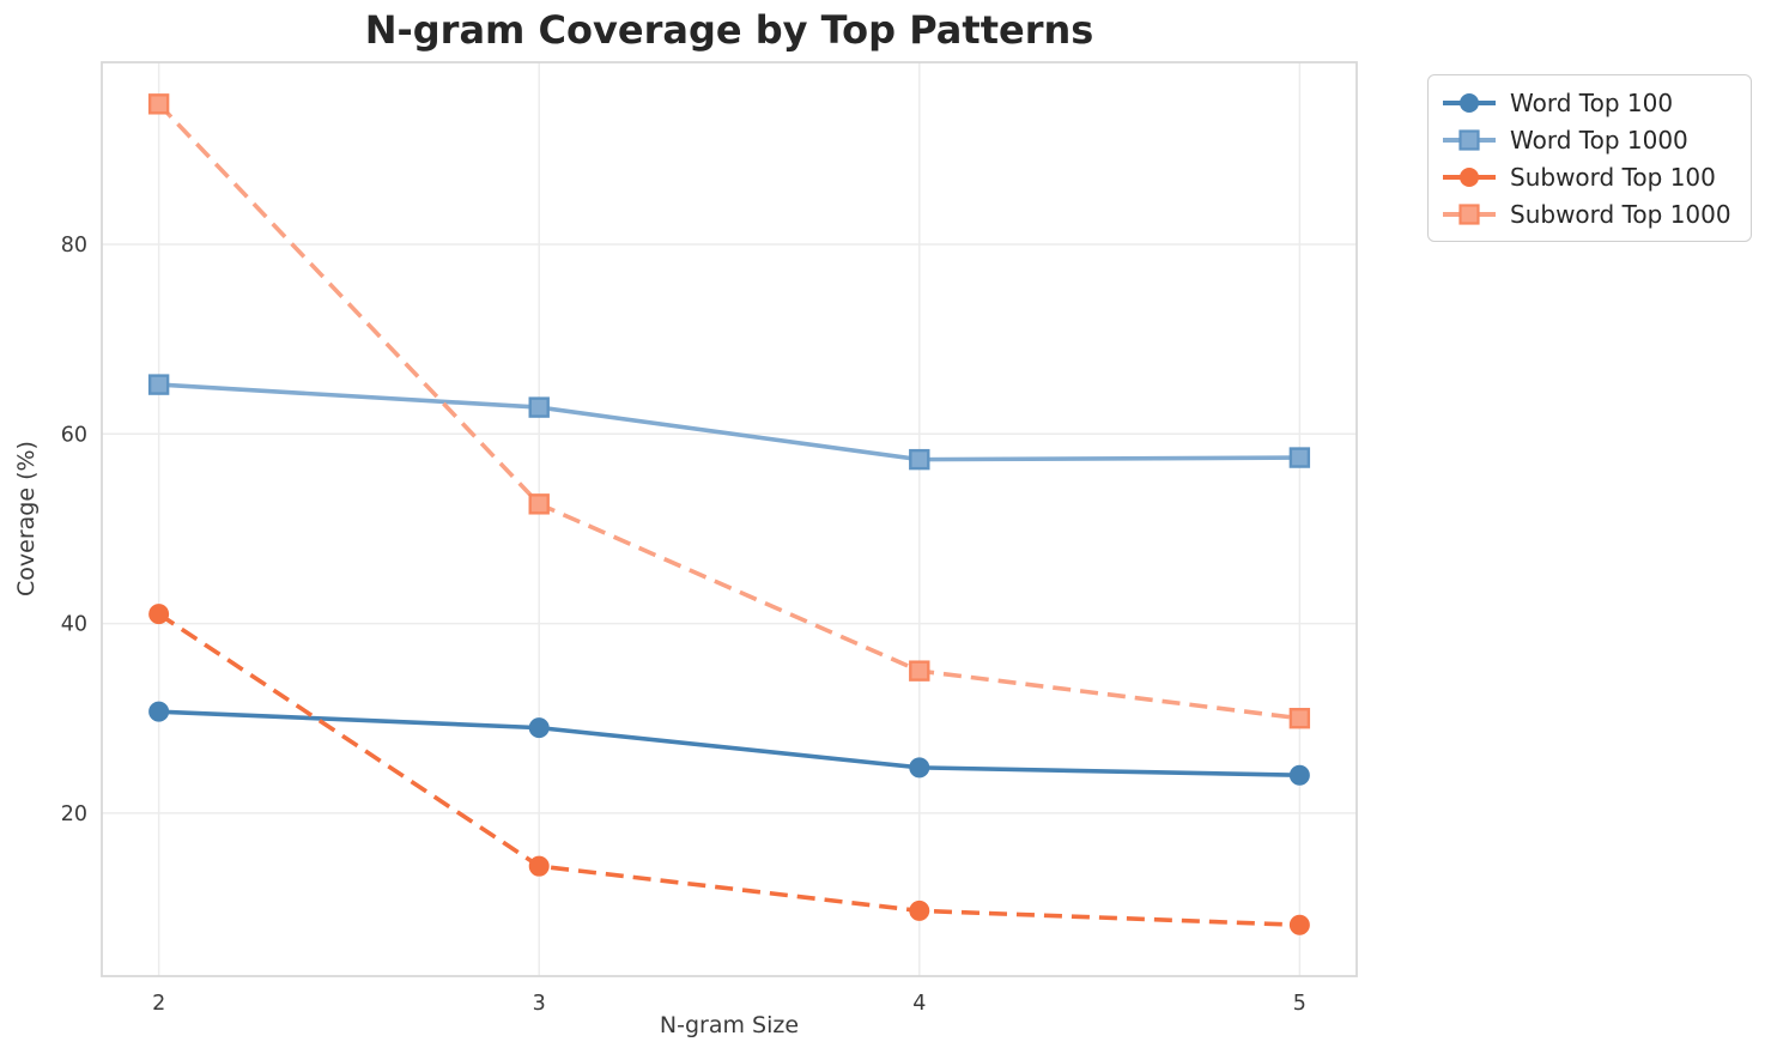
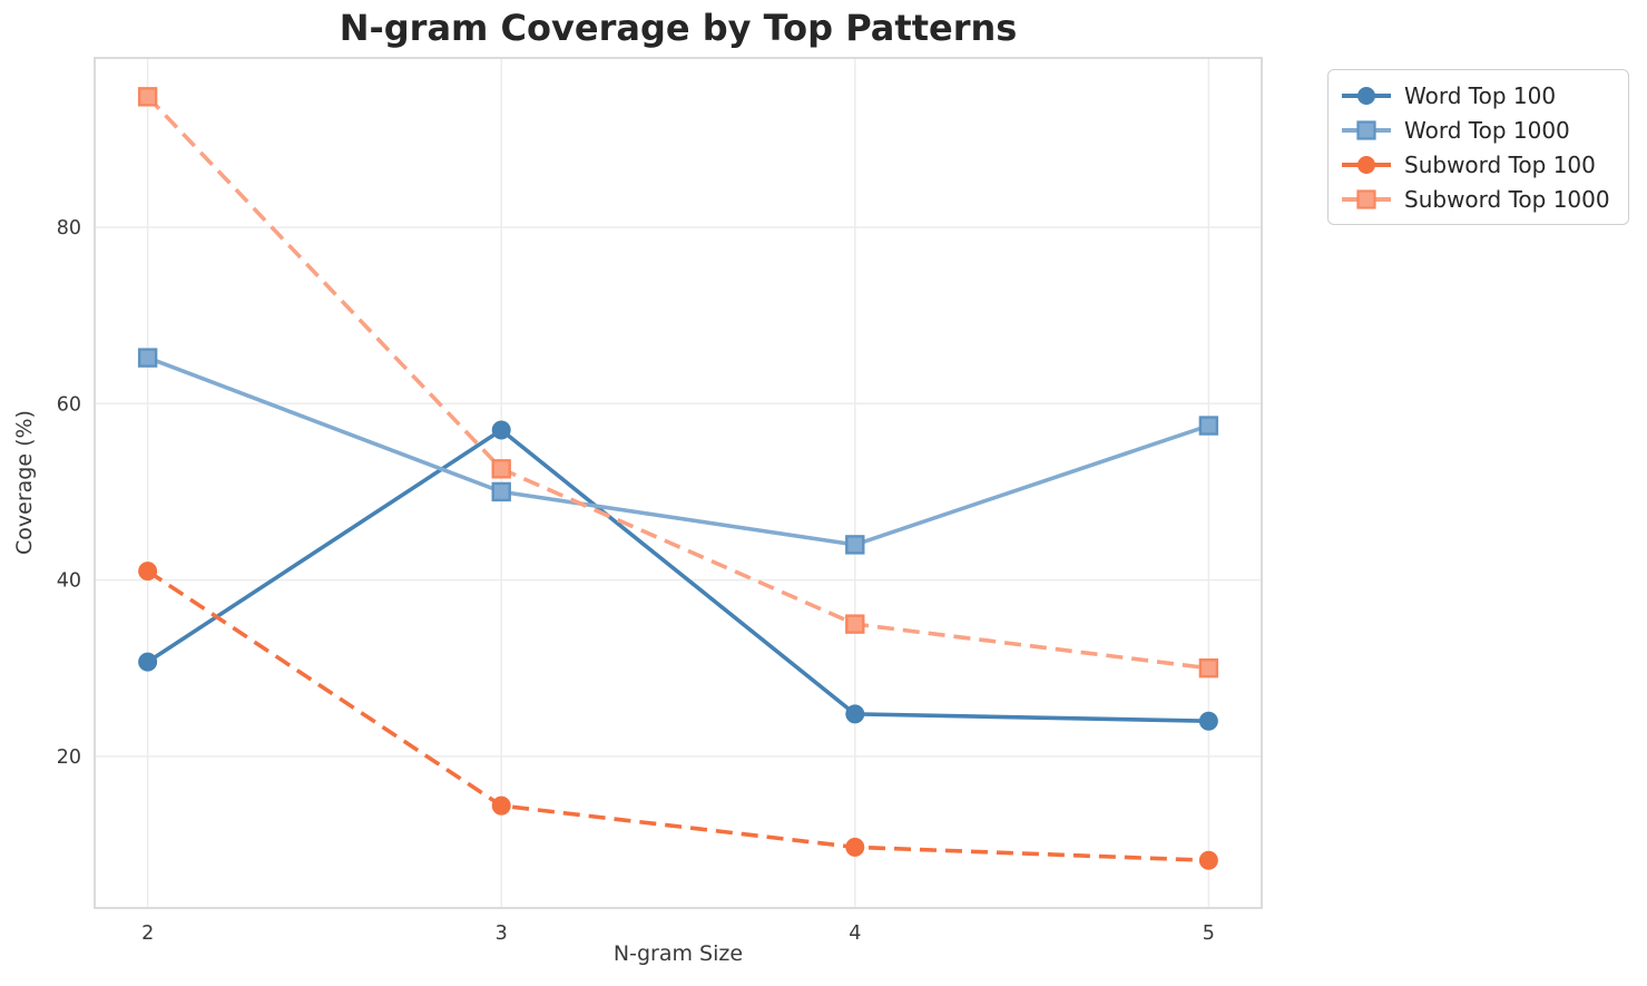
Word Top 100/3: 29 -> 57
Word Top 1000/3: 63 -> 50
Word Top 1000/4: 57 -> 44
